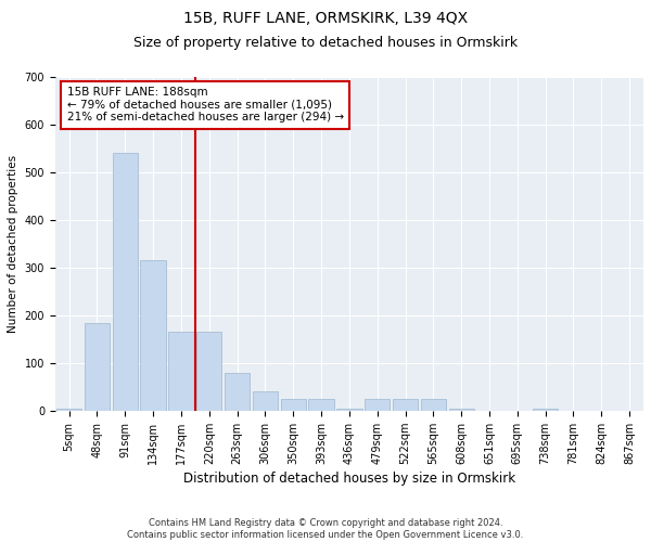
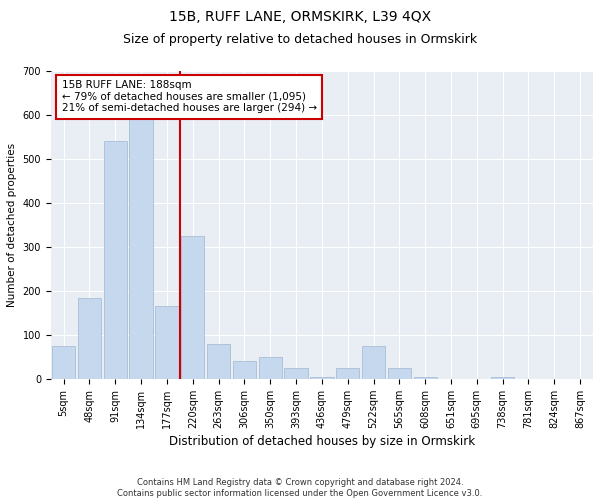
5sqm: 5 -> 75
134sqm: 315 -> 590
220sqm: 165 -> 325
350sqm: 25 -> 50
522sqm: 25 -> 75
